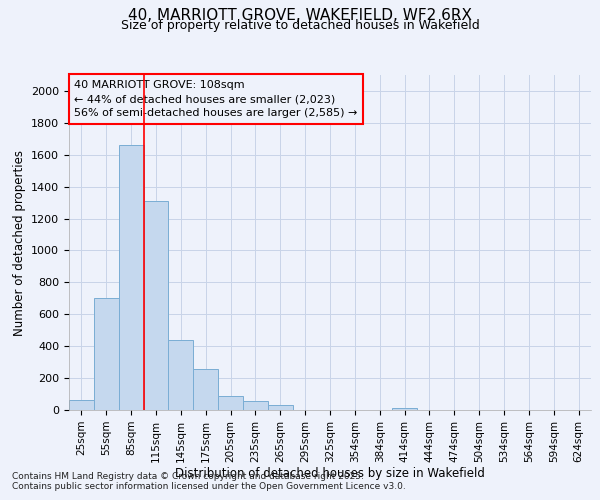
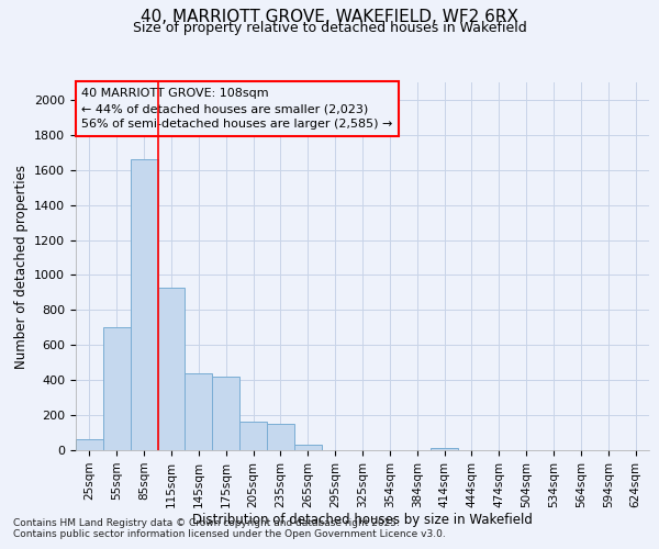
115sqm: 1310 -> 930
175sqm: 260 -> 420
205sqm: 90 -> 160
235sqm: 60 -> 150
